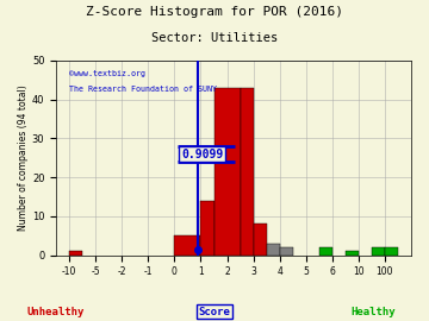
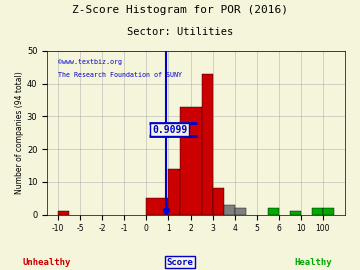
2: 43 -> 33
